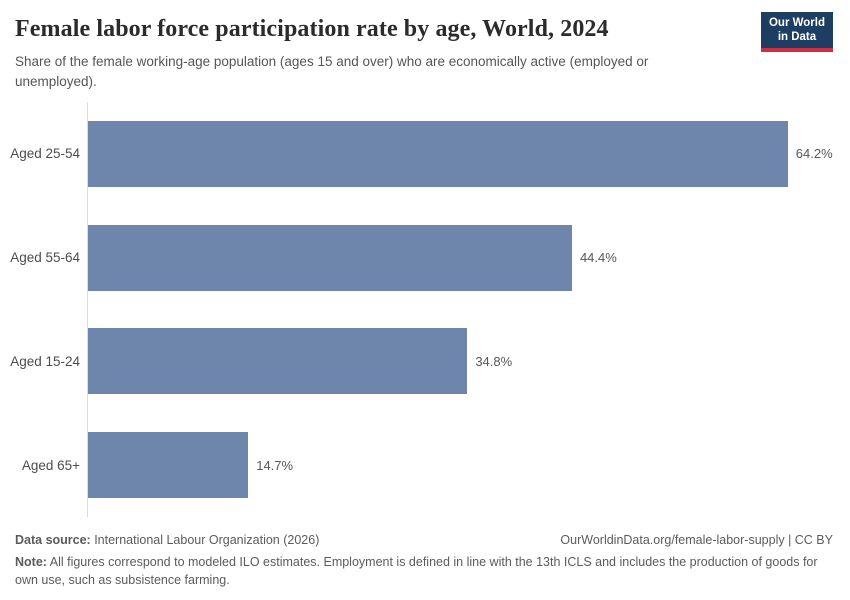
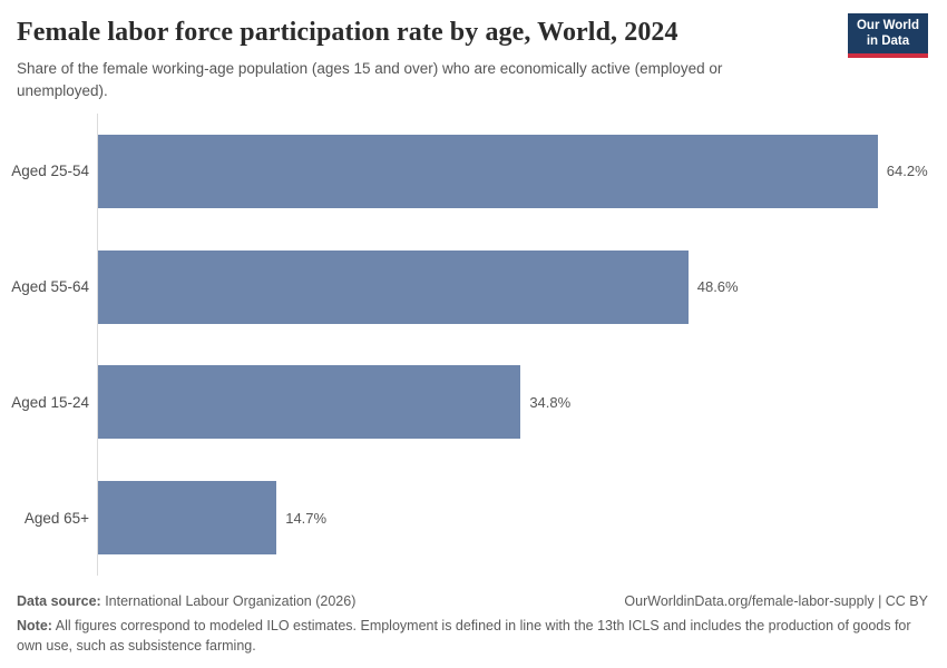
Aged 55-64: 44.4% -> 48.6%
